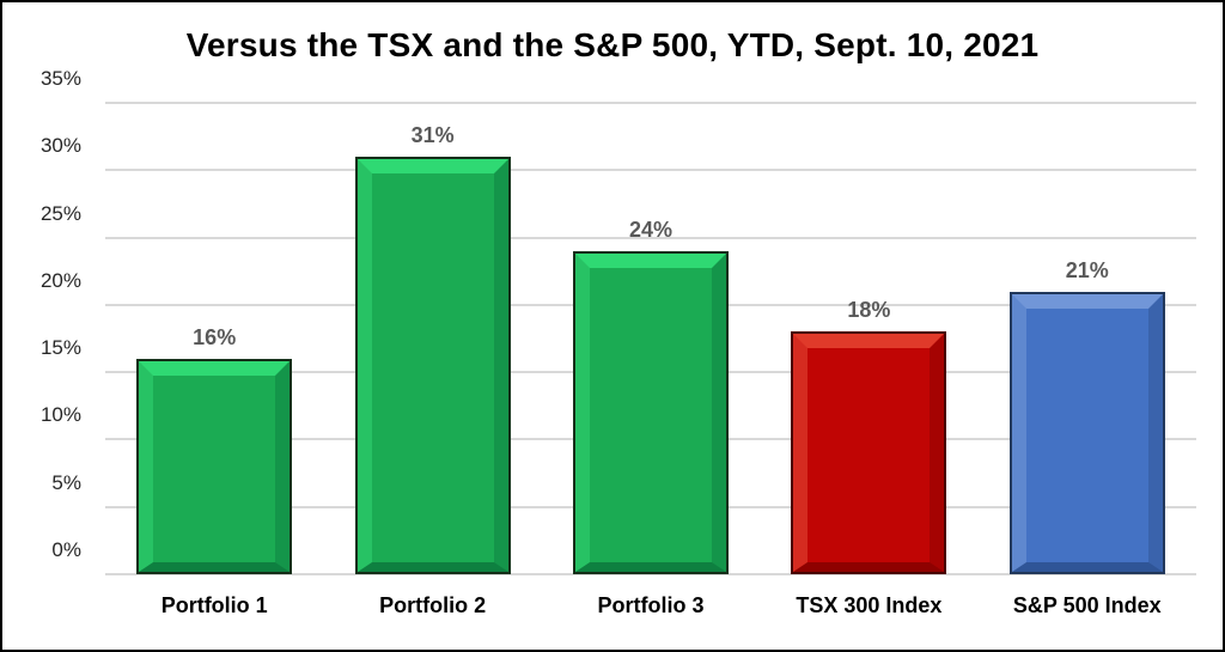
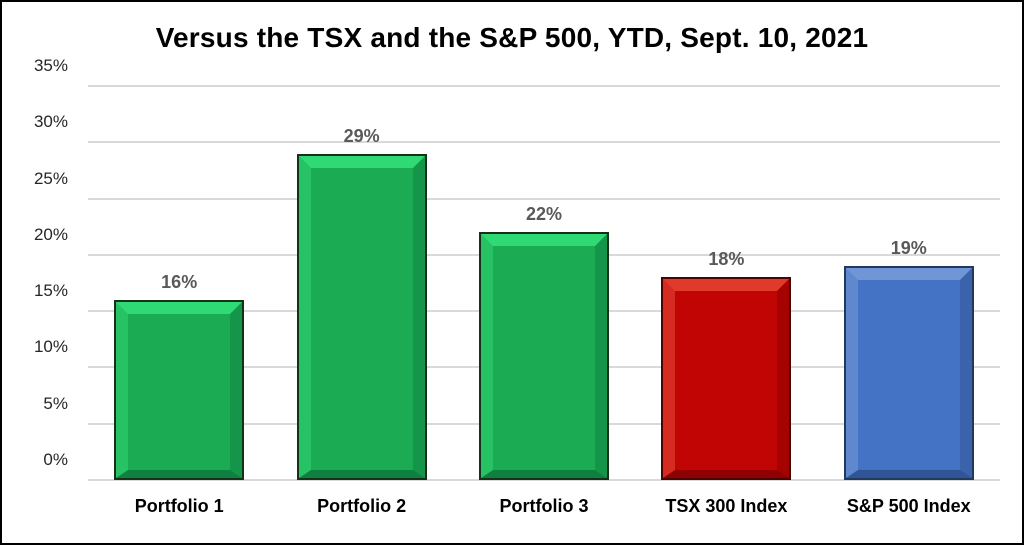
Portfolio 2: 31% -> 29%
Portfolio 3: 24% -> 22%
S&P 500 Index: 21% -> 19%
